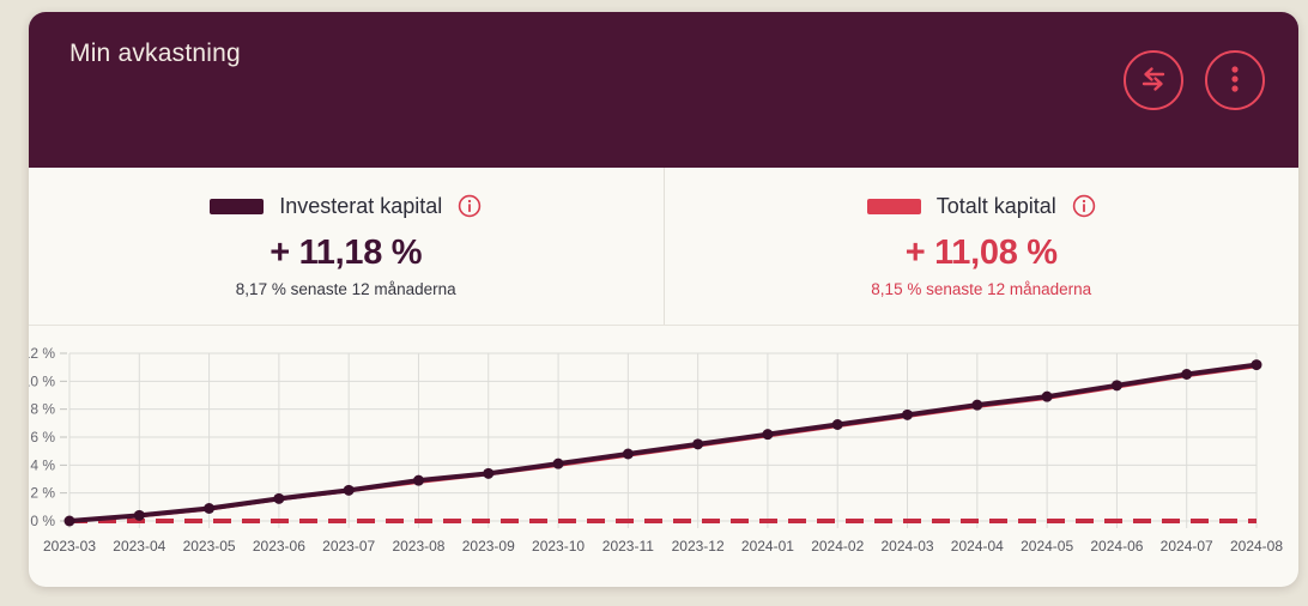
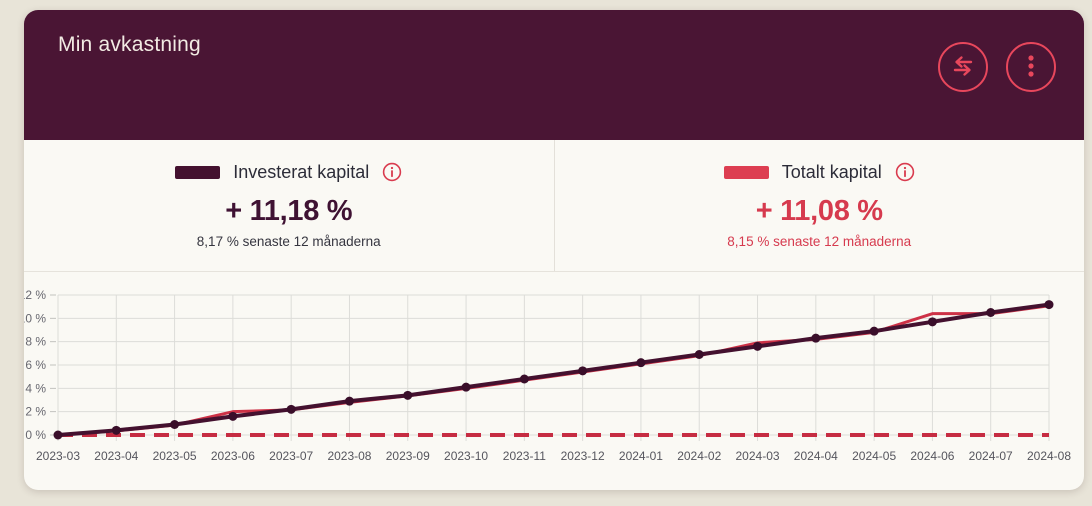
Totalt kapital/2023-06: 1.6% -> 2.0%
Totalt kapital/2024-03: 7.5% -> 7.9%
Totalt kapital/2024-06: 9.6% -> 10.4%
